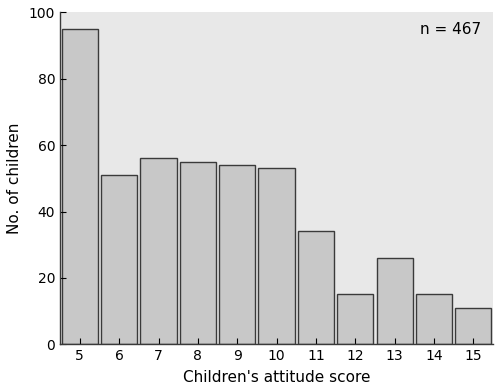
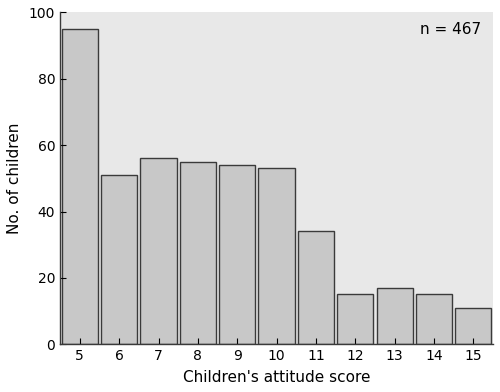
13: 26 -> 17
